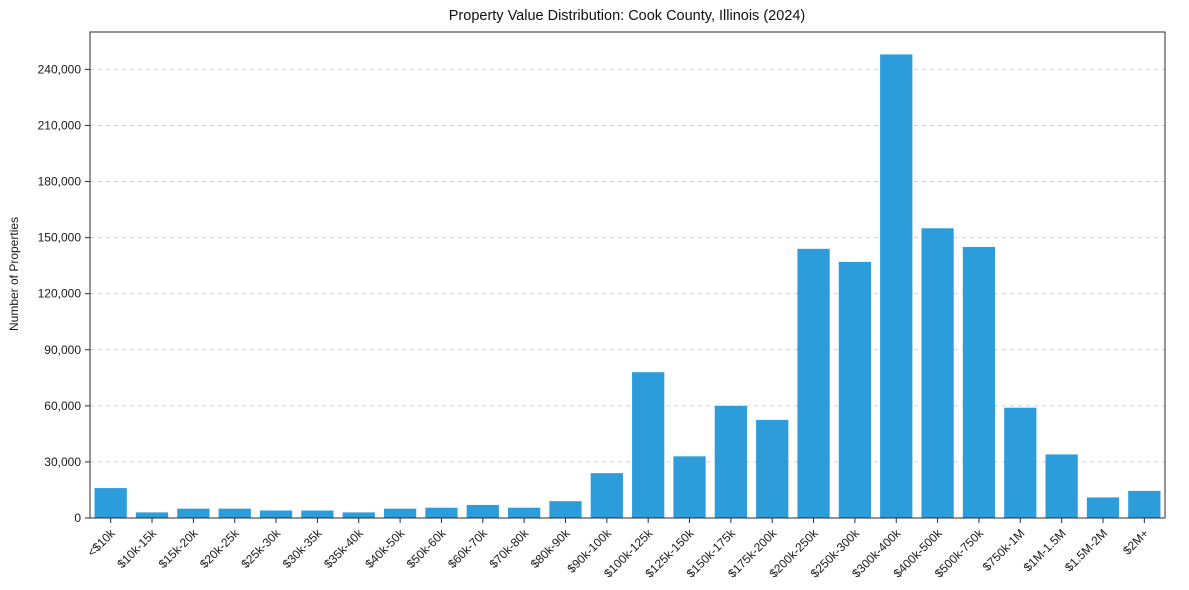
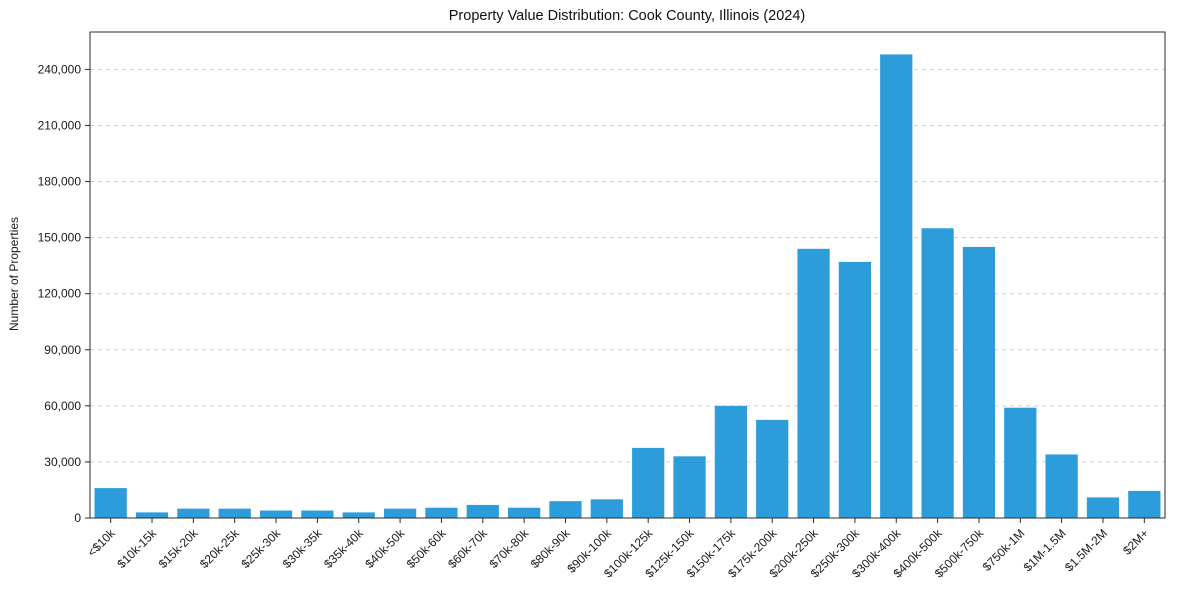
$90k-100k: 24000 -> 10000
$100k-125k: 78000 -> 38000
